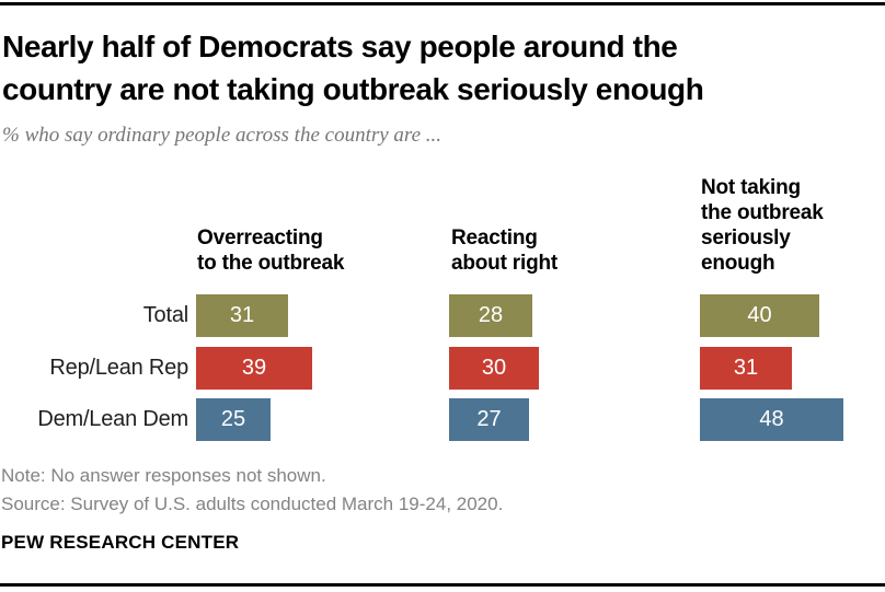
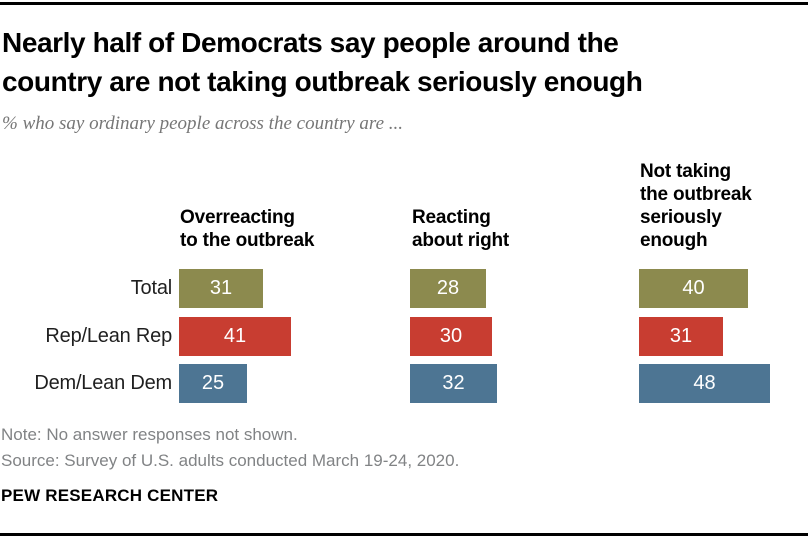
Overreacting to the outbreak/Rep/Lean Rep: 39 -> 41
Reacting about right/Dem/Lean Dem: 27 -> 32
